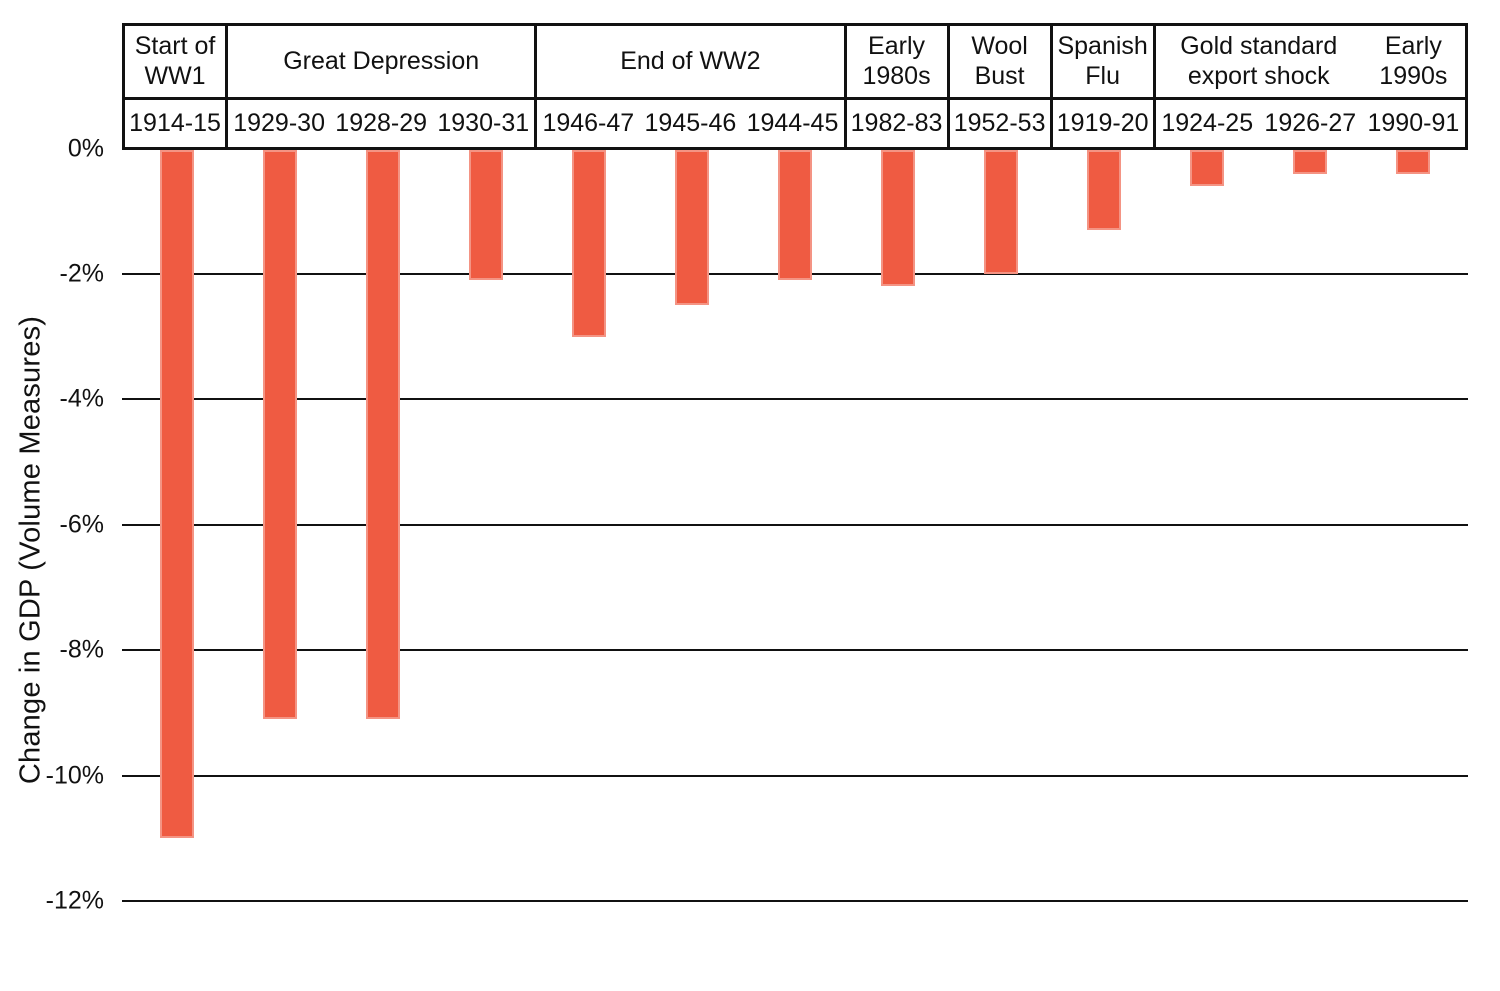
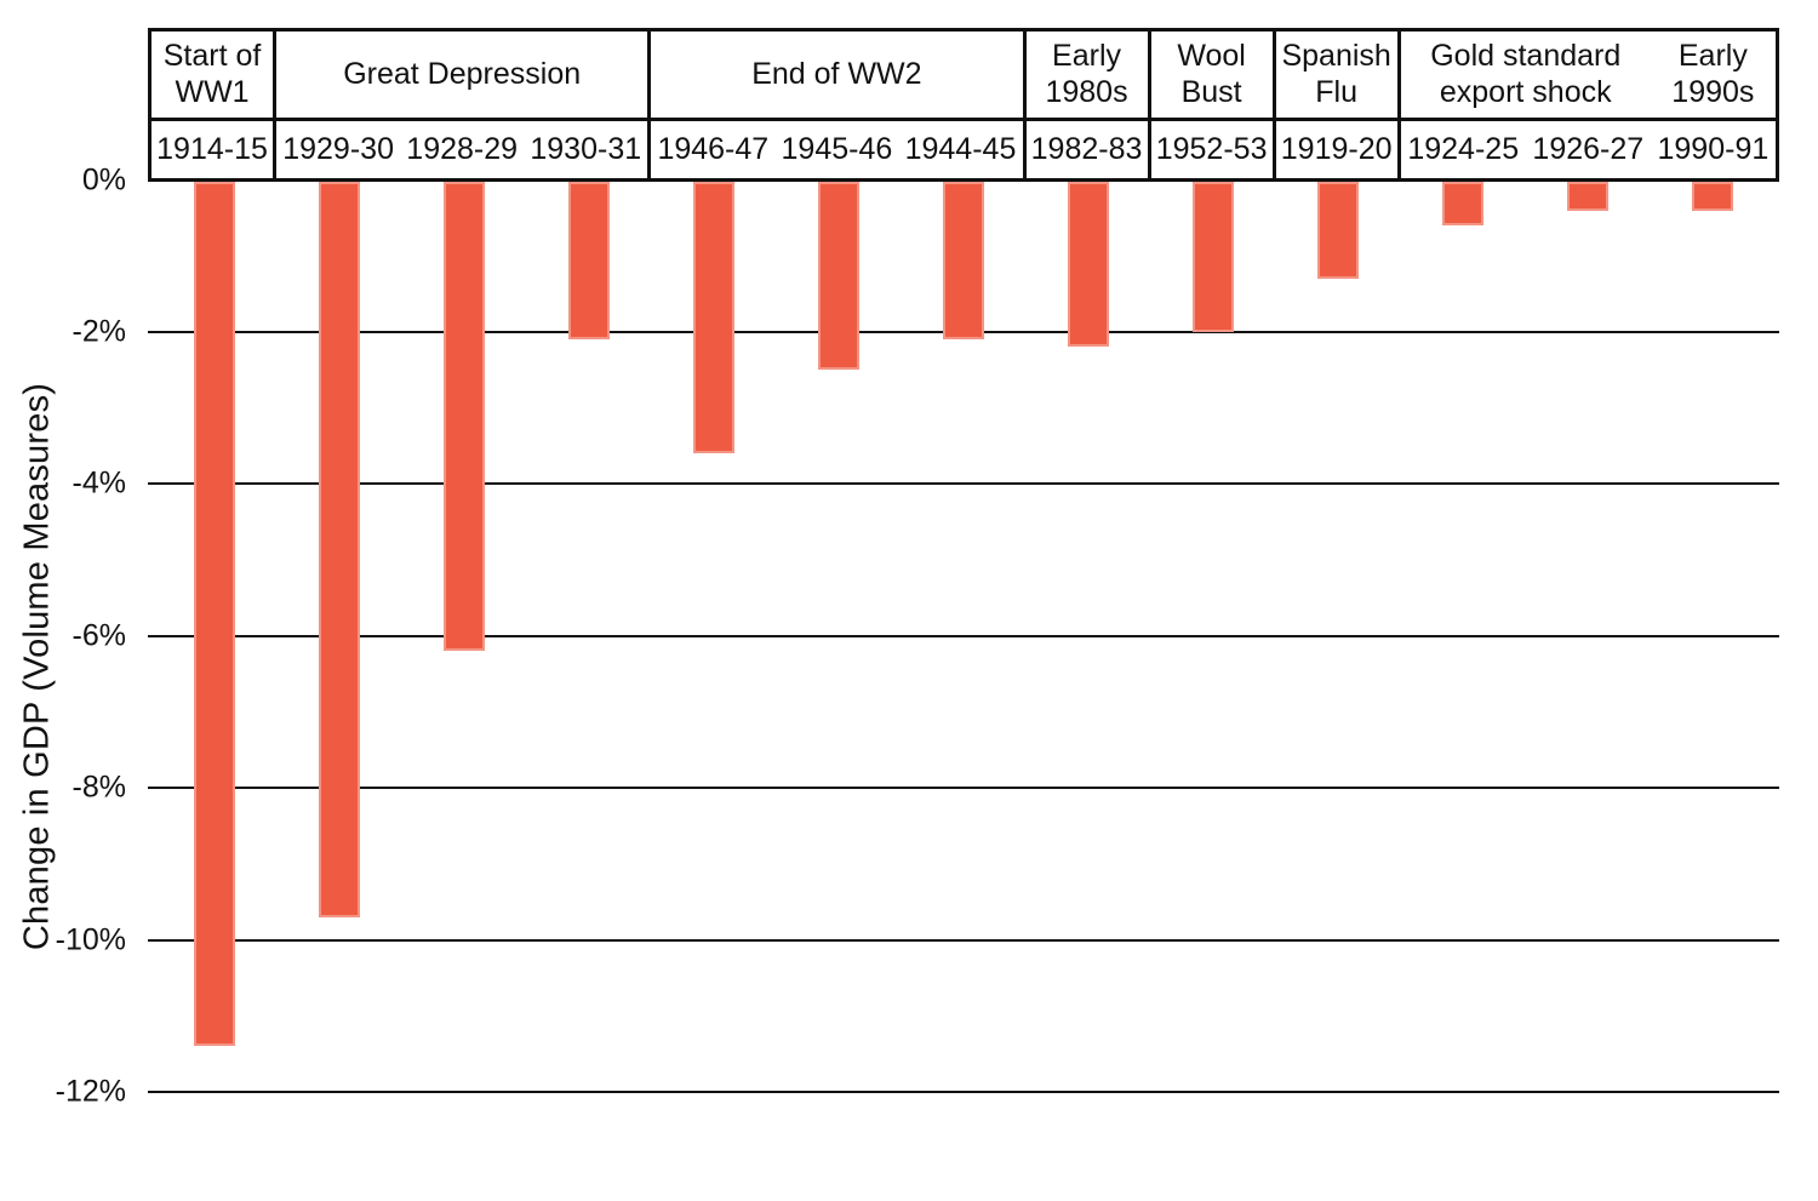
1914-15: -11.0% -> -11.4%
1929-30: -9.1% -> -9.7%
1928-29: -9.1% -> -6.2%
1946-47: -3.0% -> -3.6%
